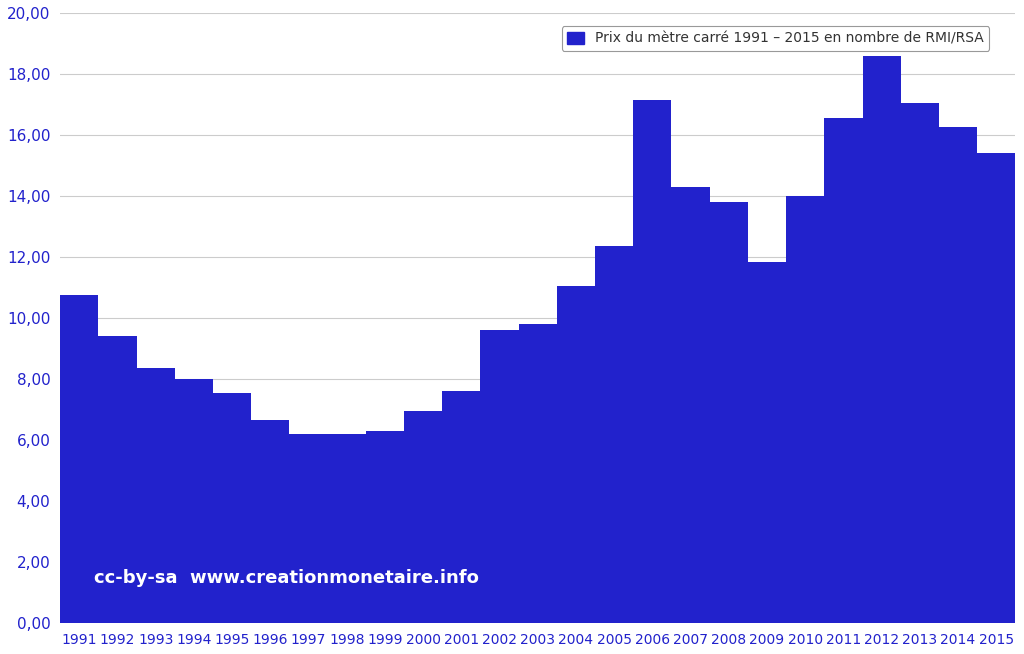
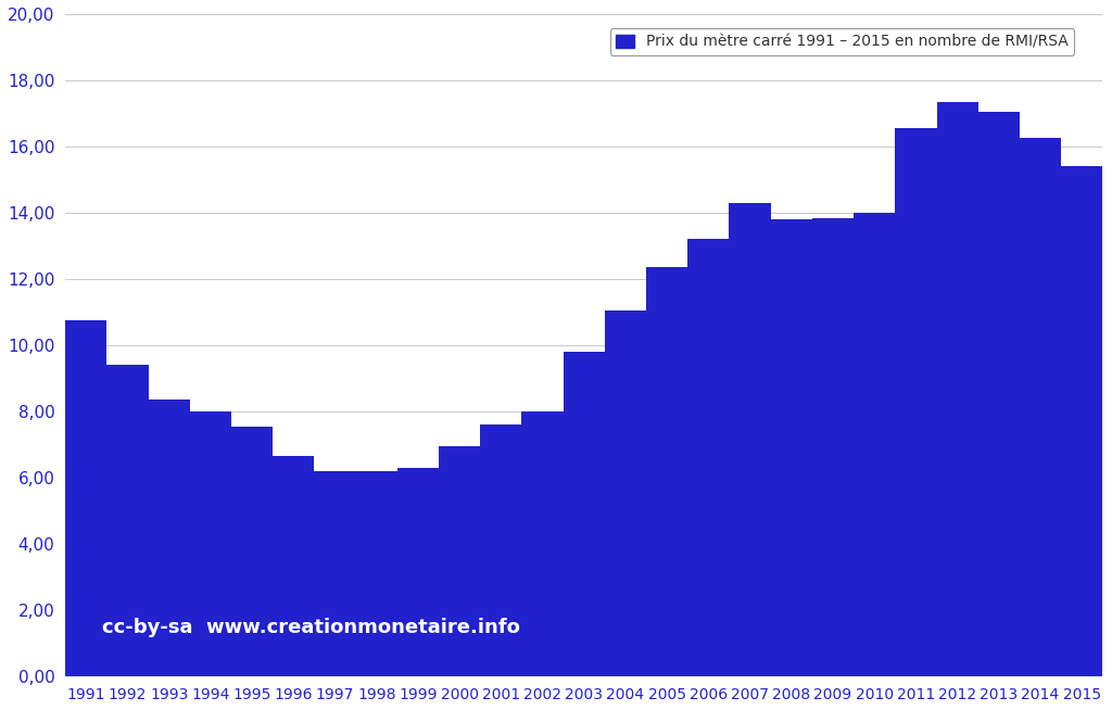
2002: 9,60 -> 8,00
2006: 17,15 -> 13,20
2009: 11,85 -> 13,85
2012: 18,60 -> 17,35
